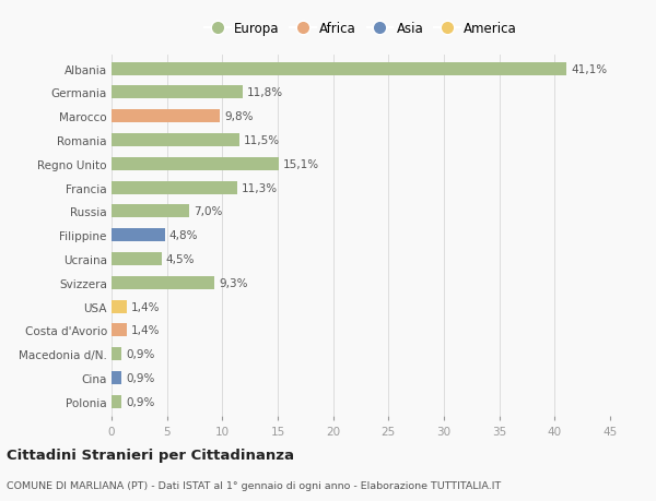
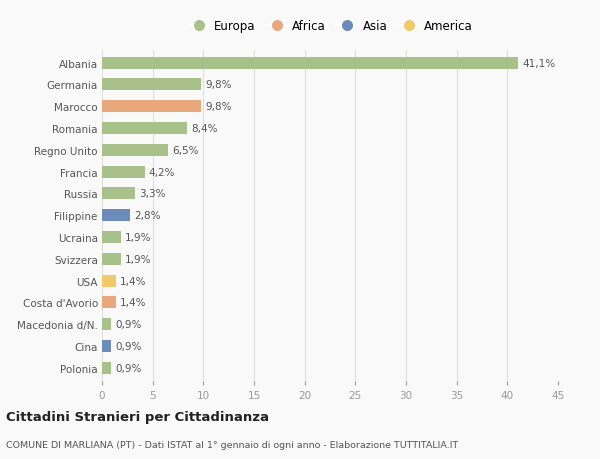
Germania: 11,8% -> 9,8%
Romania: 11,5% -> 8,4%
Regno Unito: 15,1% -> 6,5%
Francia: 11,3% -> 4,2%
Russia: 7,0% -> 3,3%
Filippine: 4,8% -> 2,8%
Ucraina: 4,5% -> 1,9%
Svizzera: 9,3% -> 1,9%
